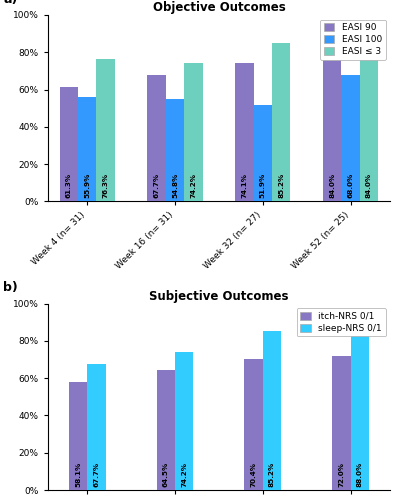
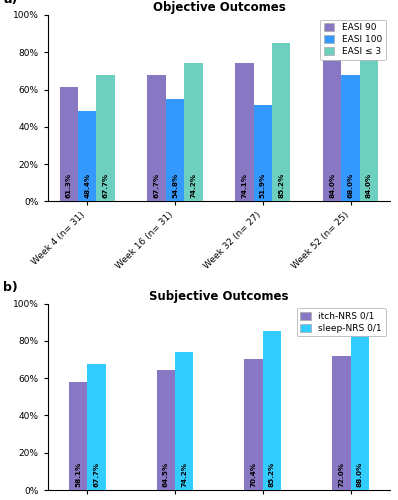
Objective Outcomes/EASI 100/Week 4 (n= 31): 55.9% -> 48.4%
Objective Outcomes/EASI ≤ 3/Week 4 (n= 31): 76.3% -> 67.7%
